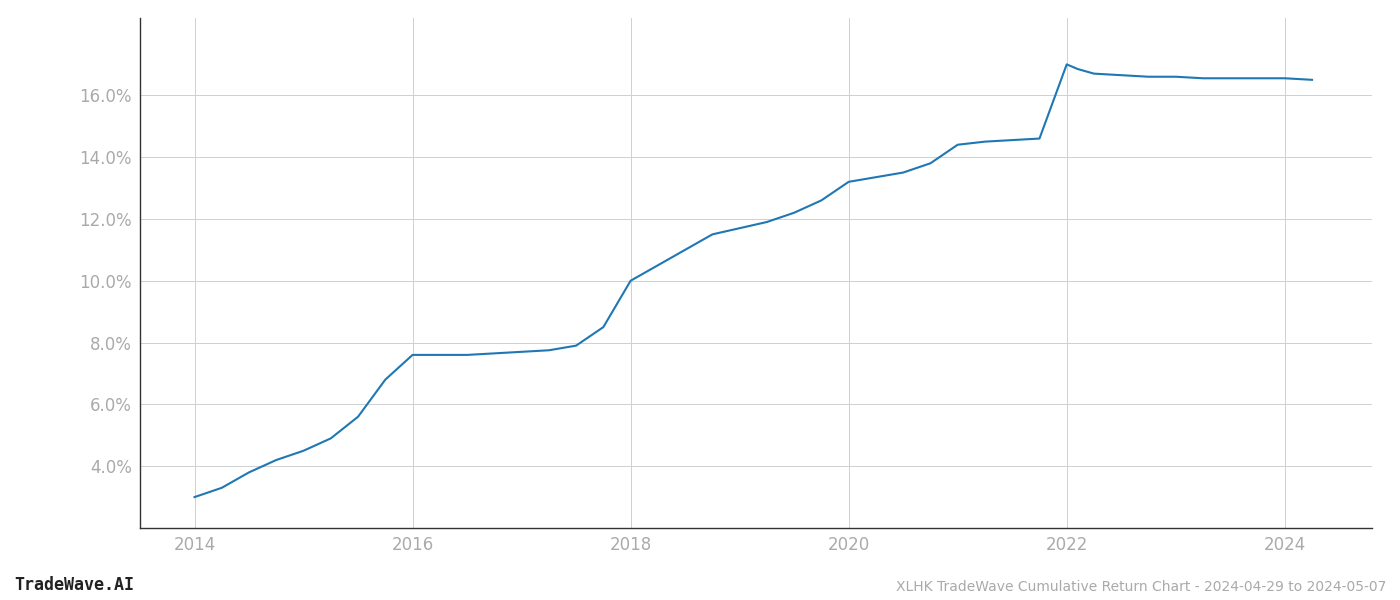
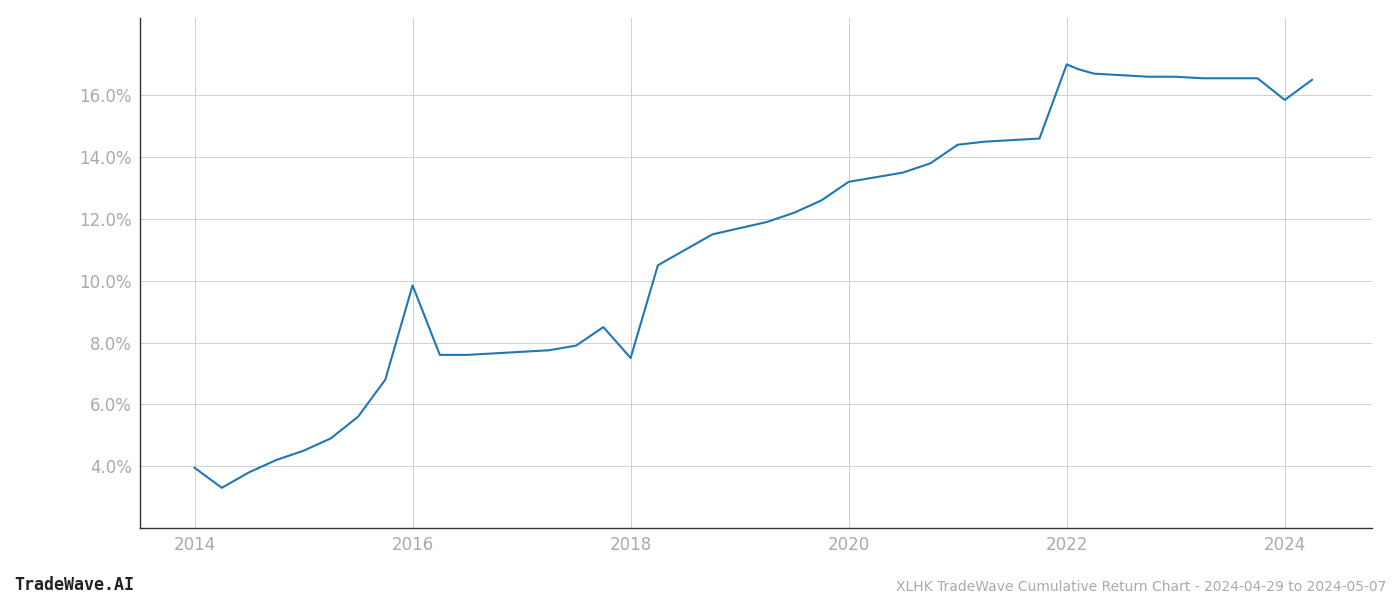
2014: 3.00% -> 3.95%
2016: 7.60% -> 9.85%
2018: 10.00% -> 7.50%
2024: 16.55% -> 15.85%
